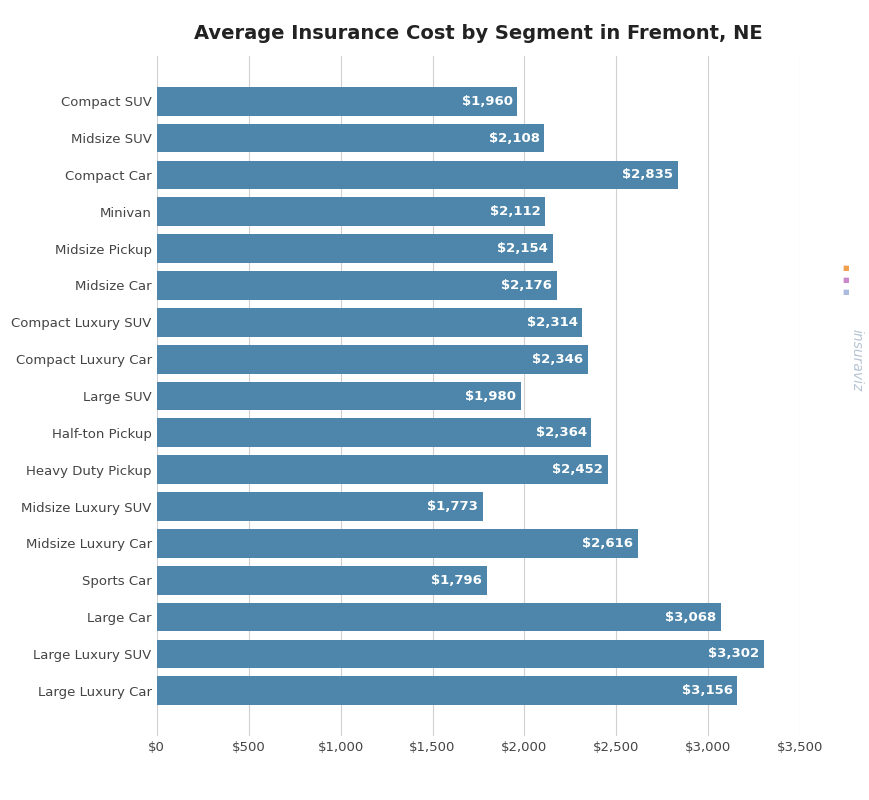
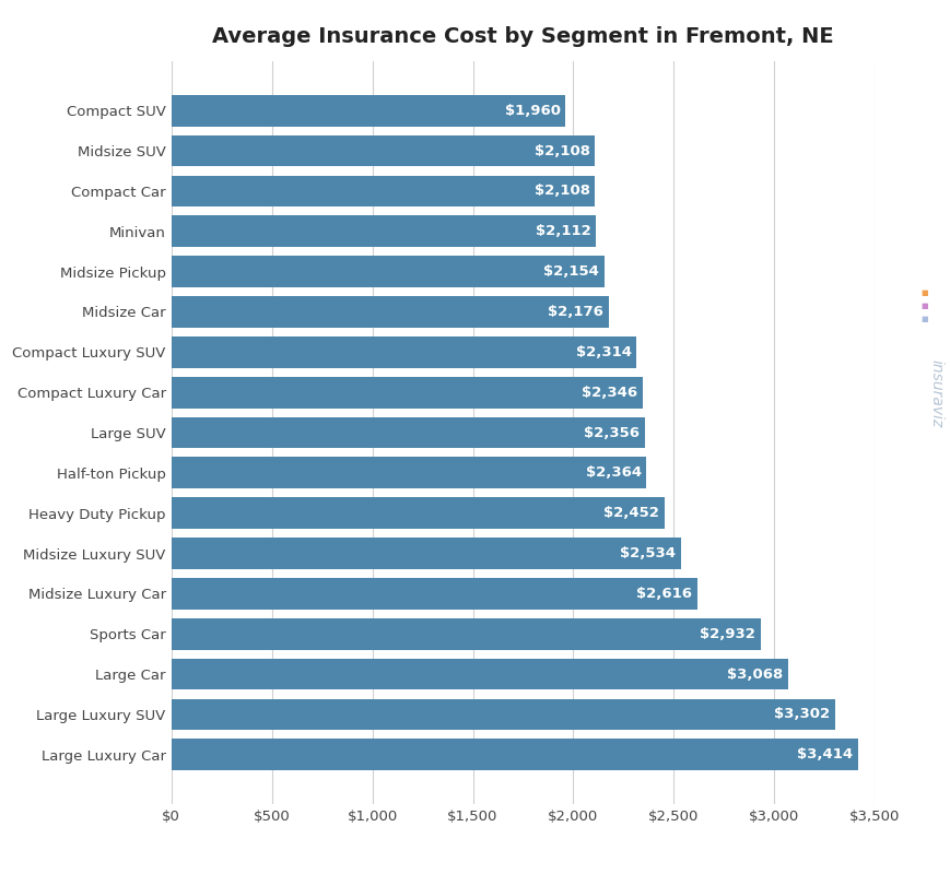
Compact Car: $2,835 -> $2,108
Large SUV: $1,980 -> $2,356
Midsize Luxury SUV: $1,773 -> $2,534
Sports Car: $1,796 -> $2,932
Large Luxury Car: $3,156 -> $3,414
